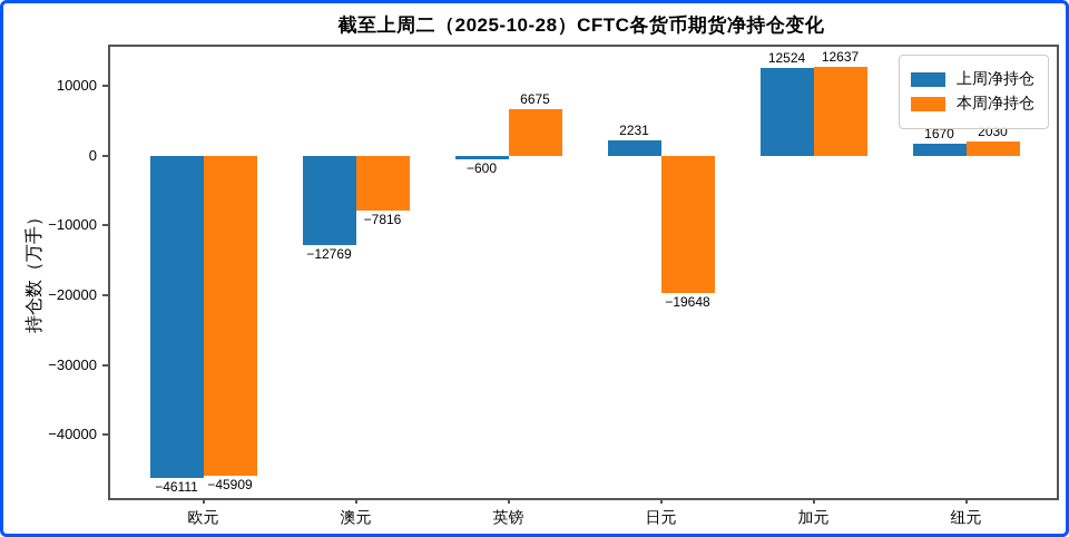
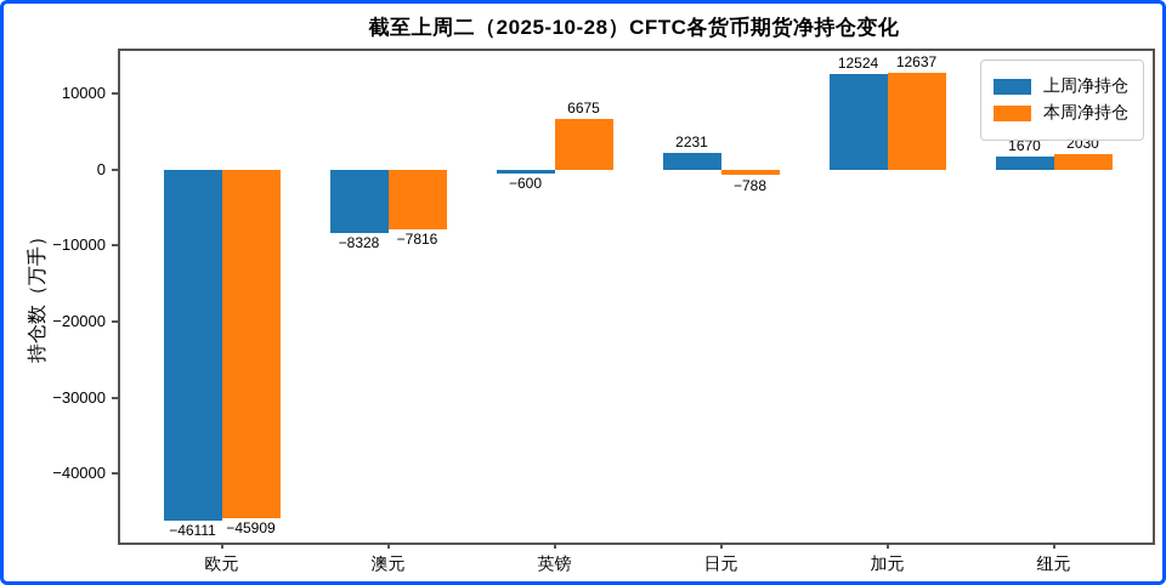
上周净持仓/澳元: −12769 -> −8328
本周净持仓/日元: −19648 -> −788
